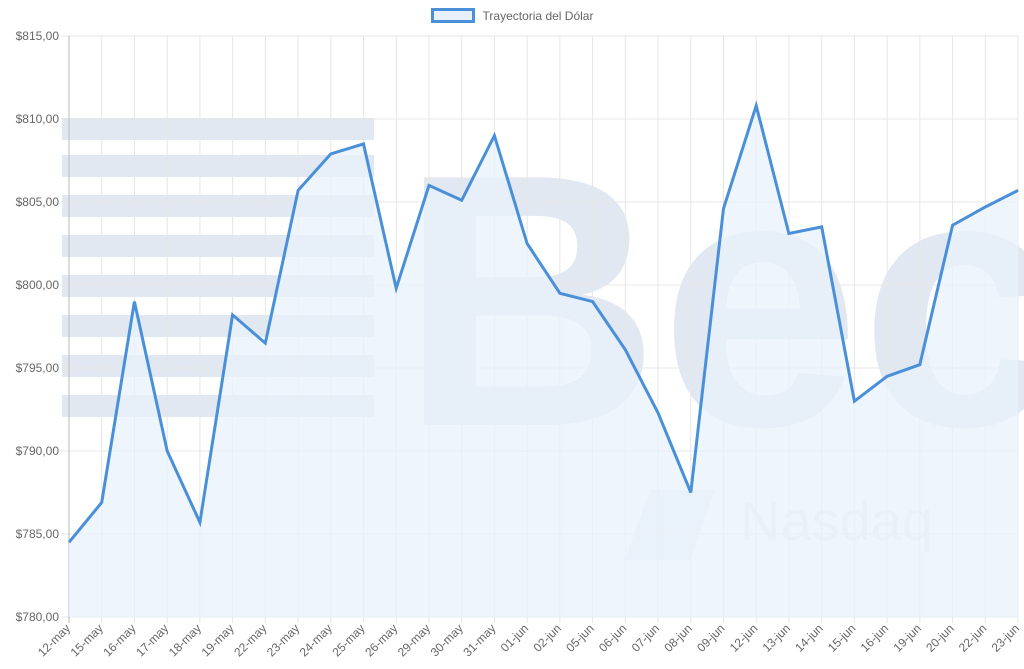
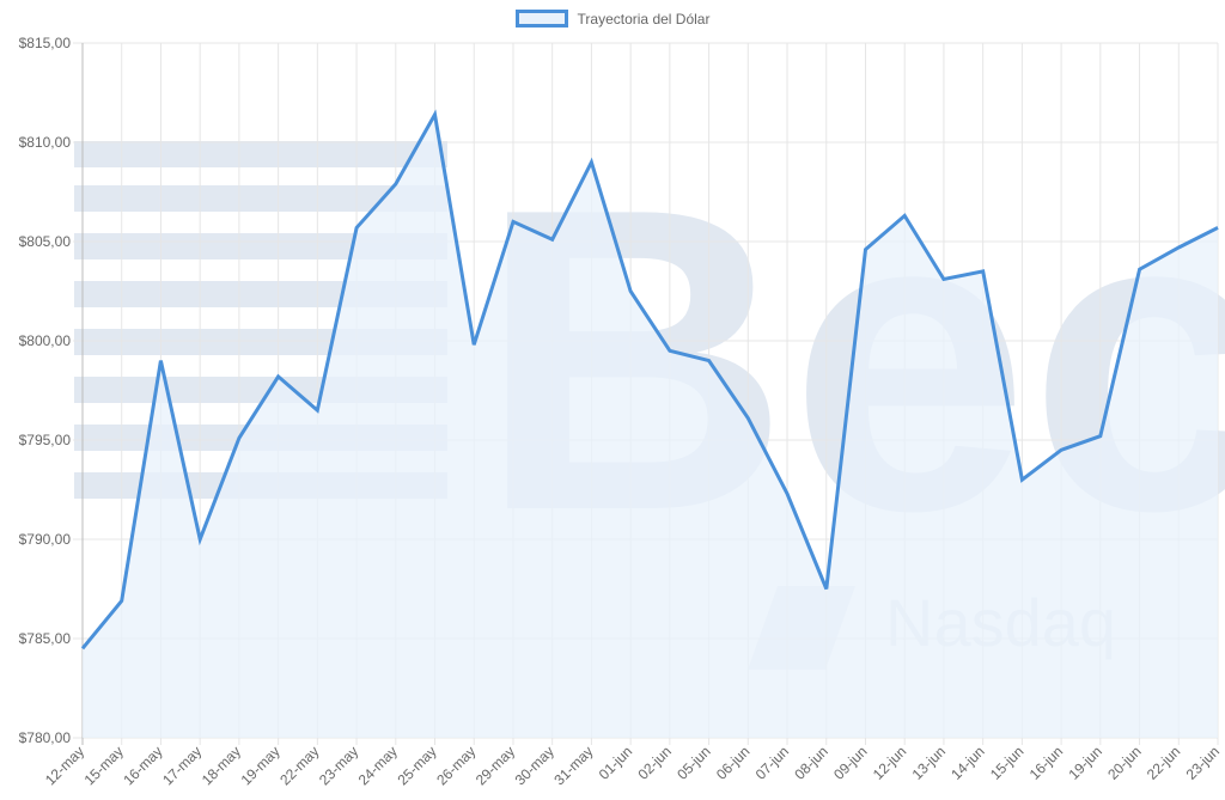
18-may: $785,7 -> $795,1
25-may: $808,5 -> $811,4
12-jun: $810,8 -> $806,3
